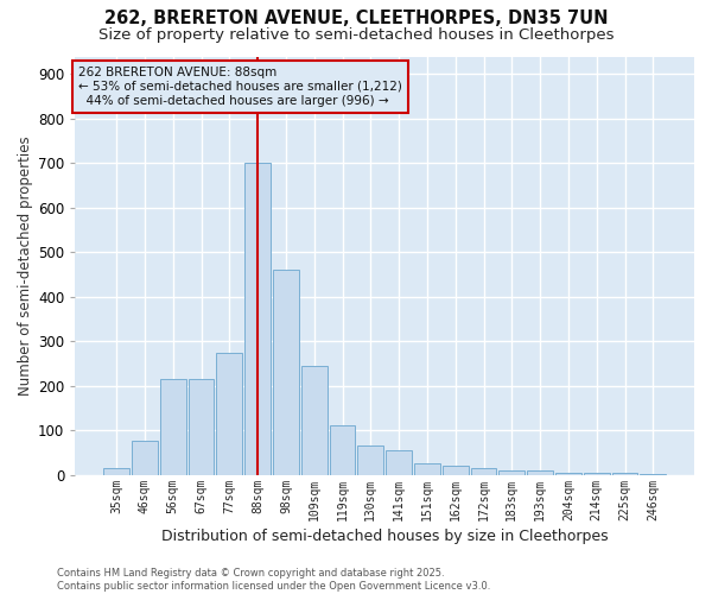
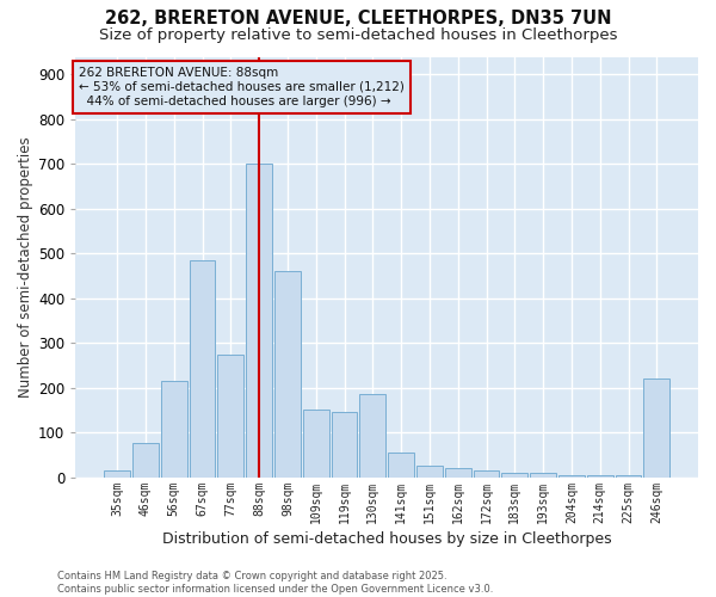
67sqm: 215 -> 485
109sqm: 245 -> 150
119sqm: 110 -> 145
130sqm: 65 -> 185
246sqm: 2 -> 220
